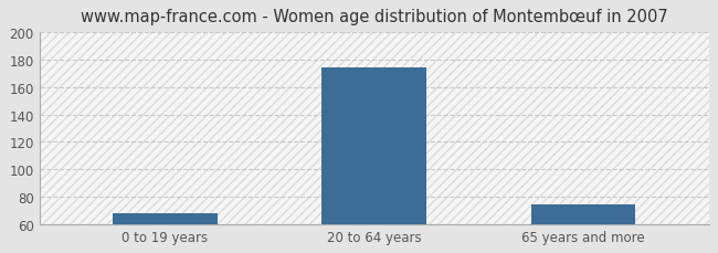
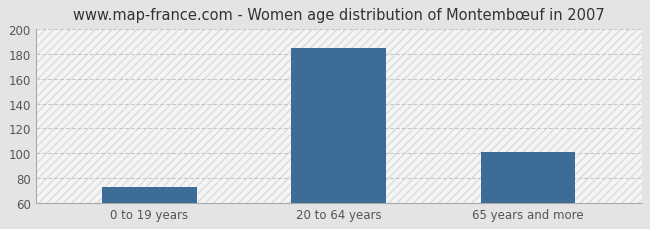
0 to 19 years: 68 -> 73
20 to 64 years: 174 -> 185
65 years and more: 74 -> 101
